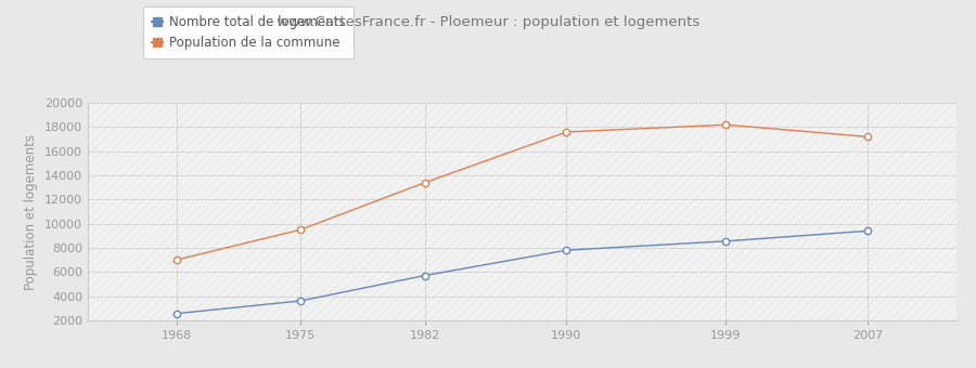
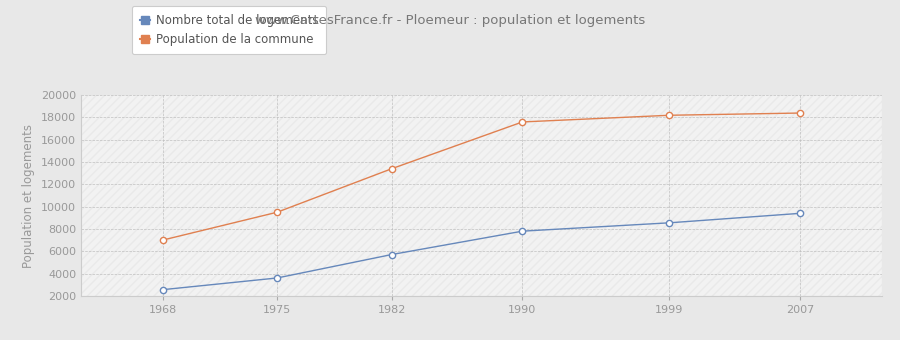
Population de la commune/2007: 17200 -> 18400
